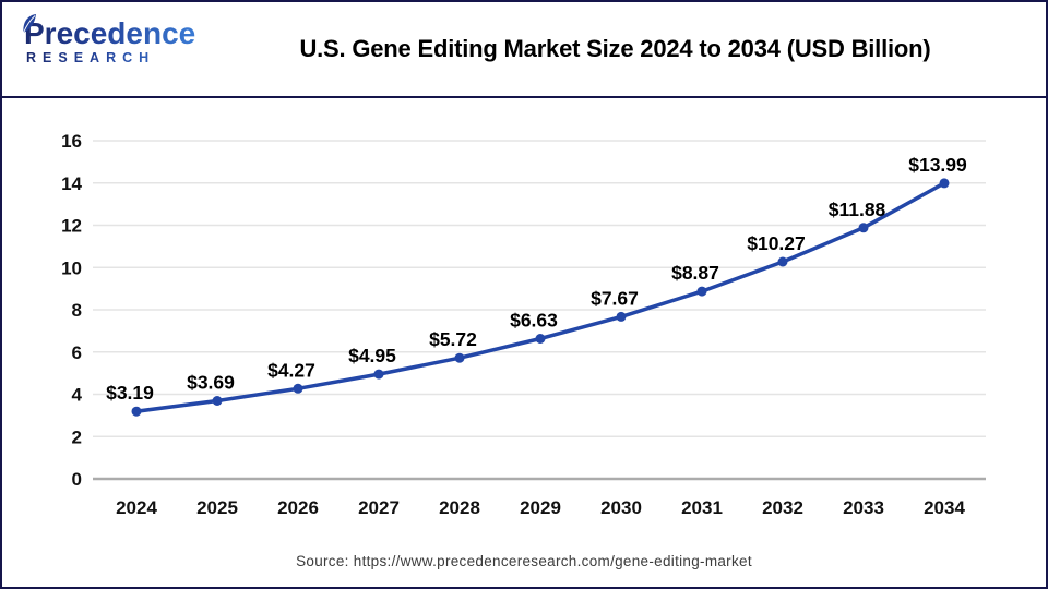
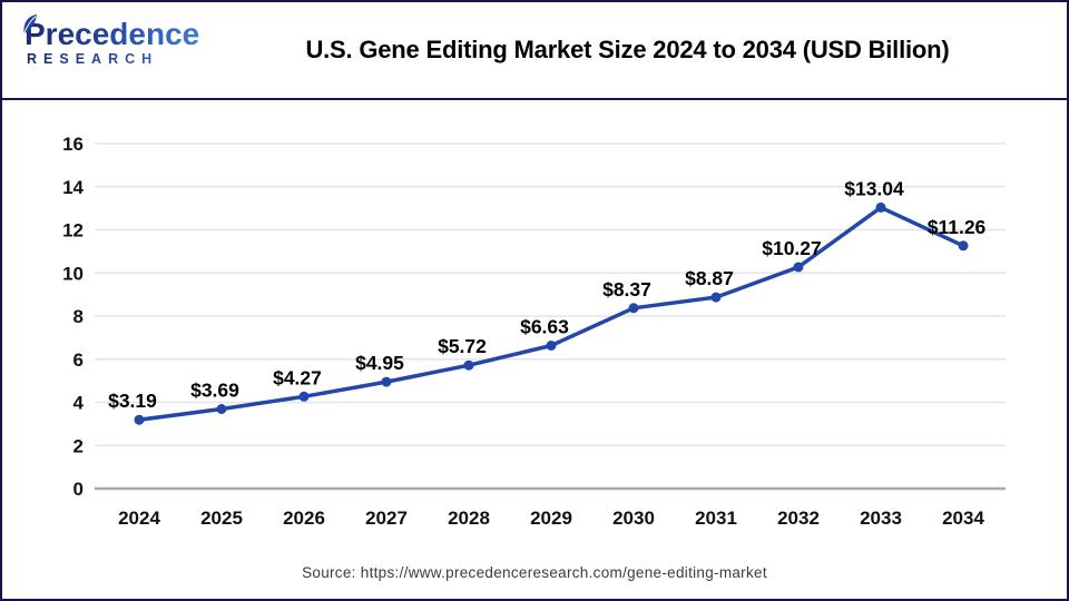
2030: $7.67 -> $8.37
2033: $11.88 -> $13.04
2034: $13.99 -> $11.26
